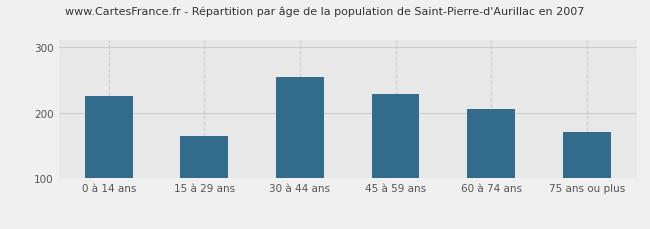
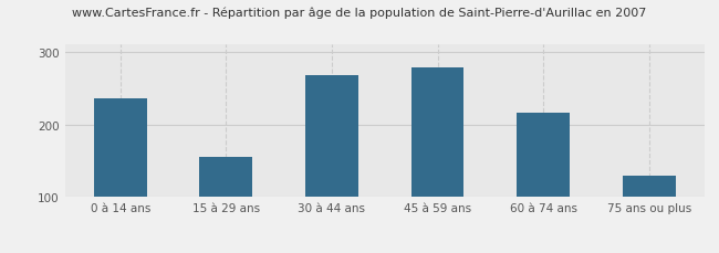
0 à 14 ans: 226 -> 236
15 à 29 ans: 164 -> 155
30 à 44 ans: 254 -> 268
45 à 59 ans: 228 -> 278
60 à 74 ans: 206 -> 216
75 ans ou plus: 170 -> 130
